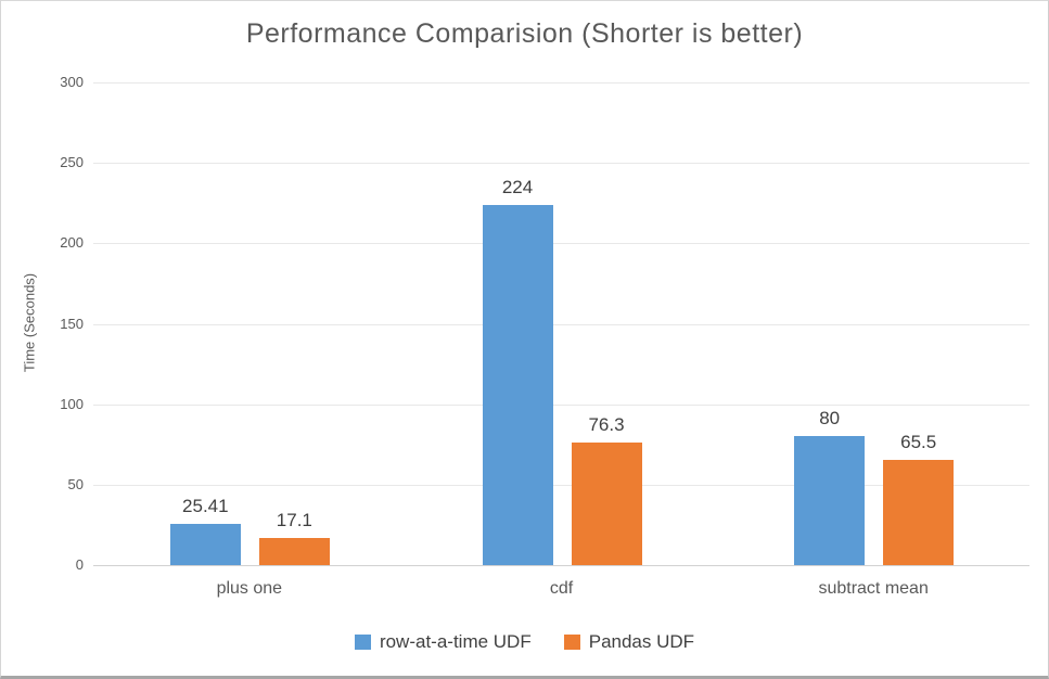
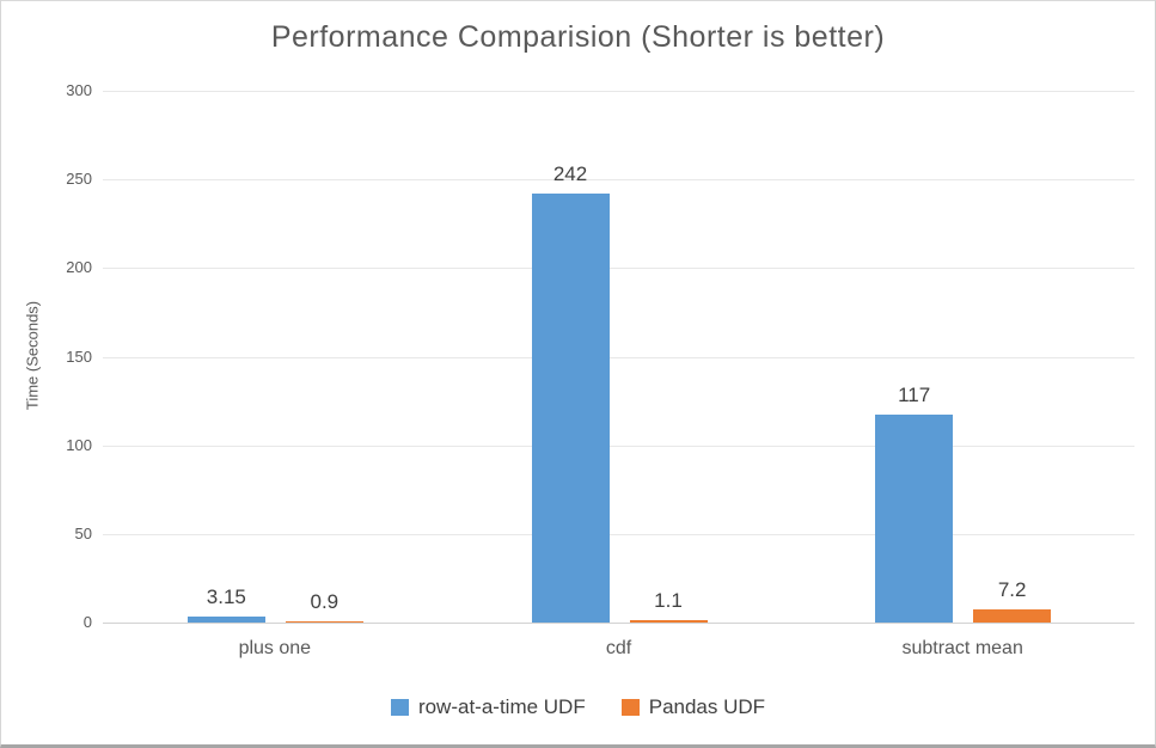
row-at-a-time UDF/plus one: 25.41 -> 3.15
Pandas UDF/plus one: 17.1 -> 0.9
row-at-a-time UDF/cdf: 224 -> 242
Pandas UDF/cdf: 76.3 -> 1.1
row-at-a-time UDF/subtract mean: 80 -> 117
Pandas UDF/subtract mean: 65.5 -> 7.2
